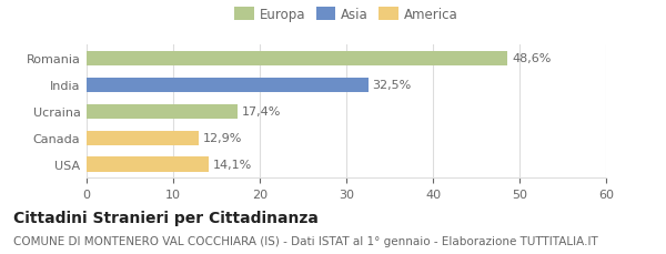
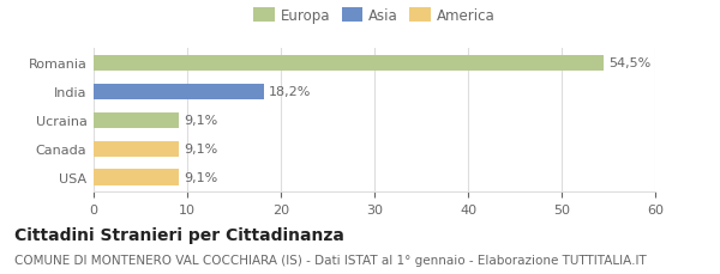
Romania: 48,6% -> 54,5%
India: 32,5% -> 18,2%
Ucraina: 17,4% -> 9,1%
Canada: 12,9% -> 9,1%
USA: 14,1% -> 9,1%
